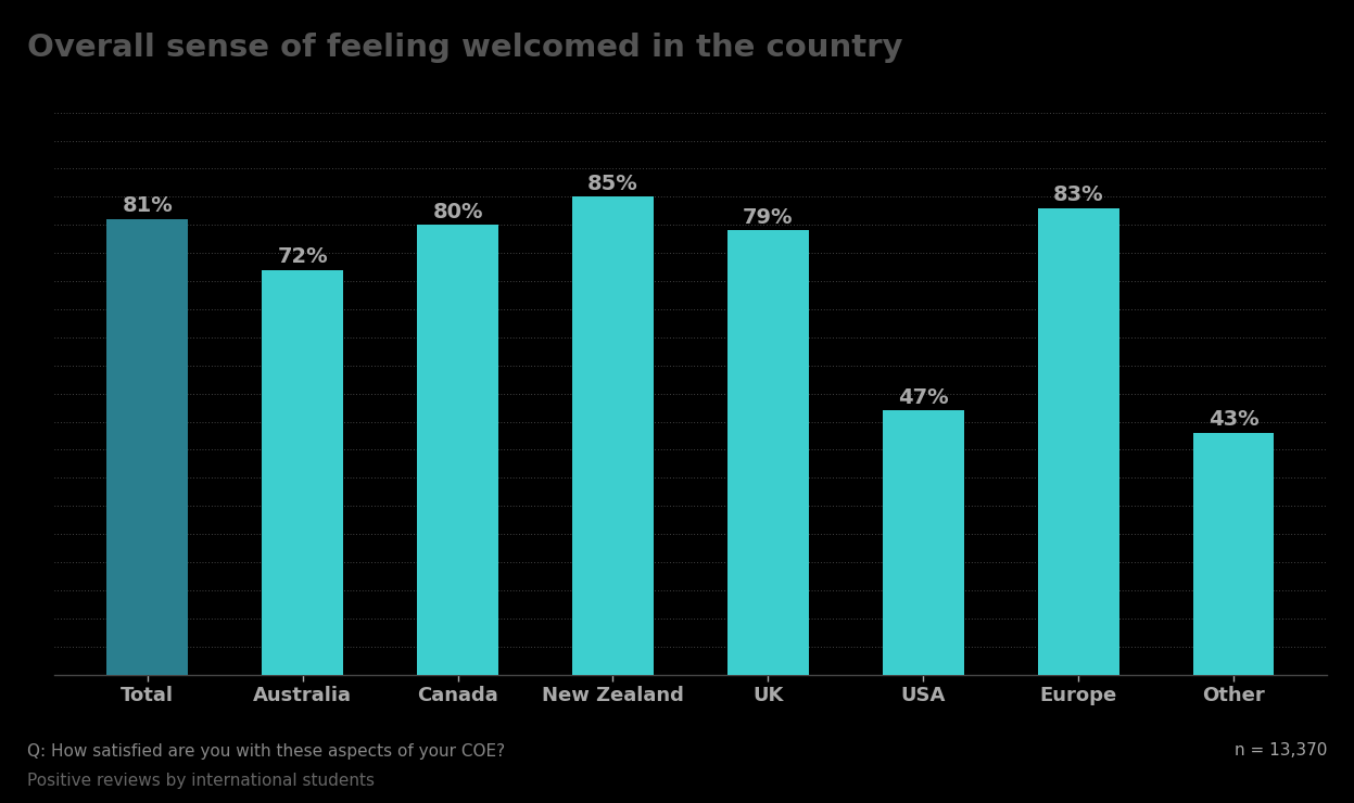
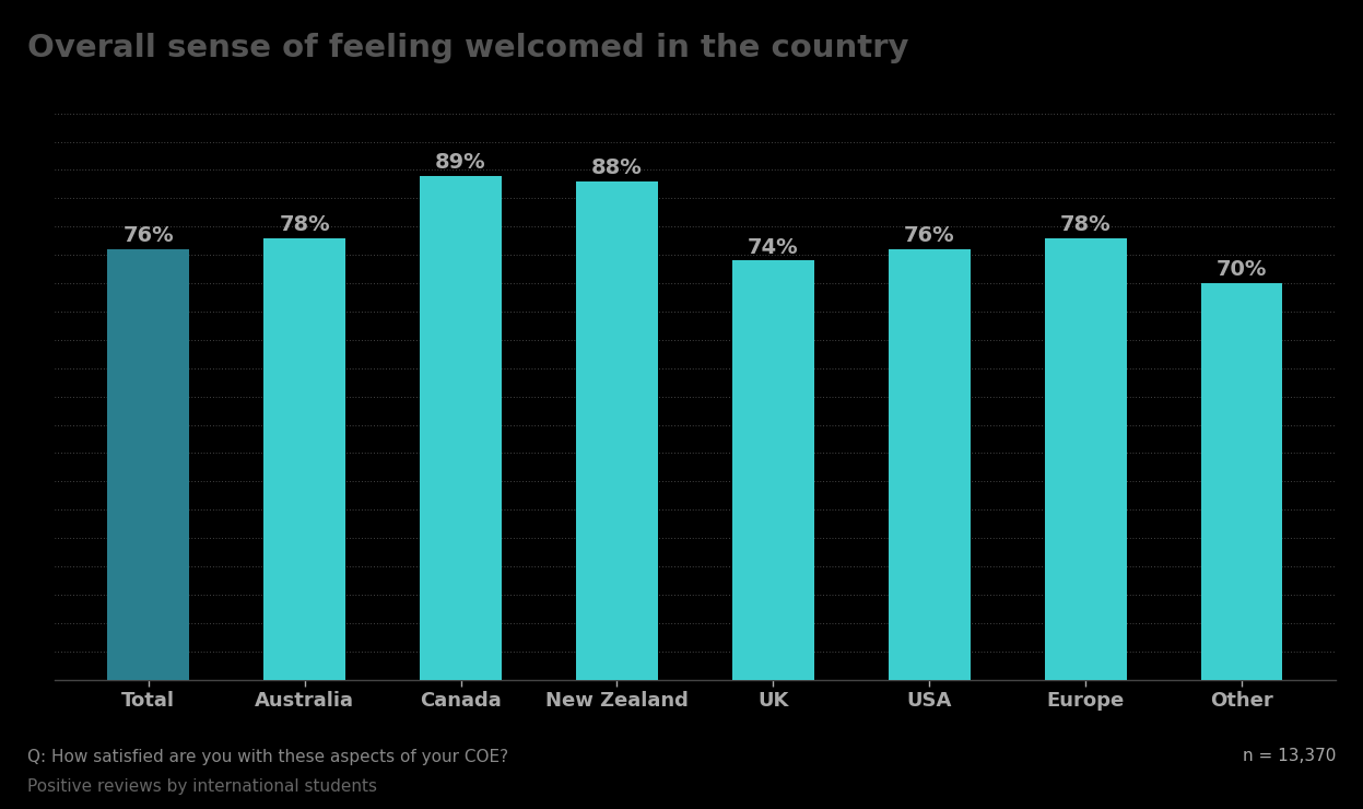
Total: 81% -> 76%
Australia: 72% -> 78%
Canada: 80% -> 89%
New Zealand: 85% -> 88%
UK: 79% -> 74%
USA: 47% -> 76%
Europe: 83% -> 78%
Other: 43% -> 70%
